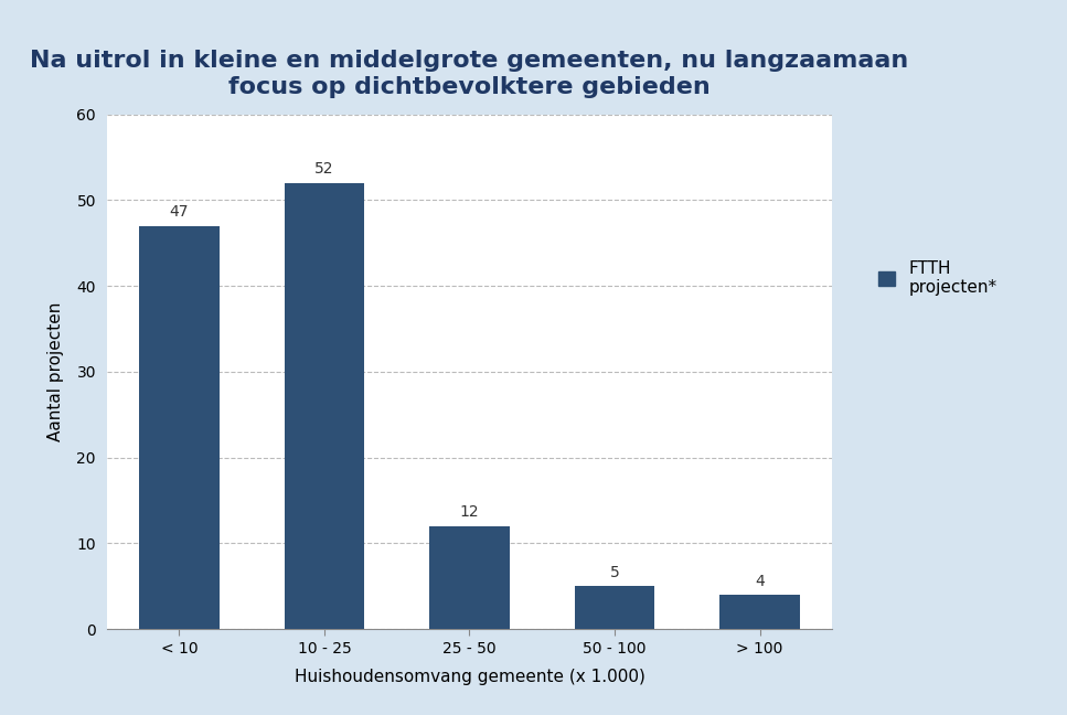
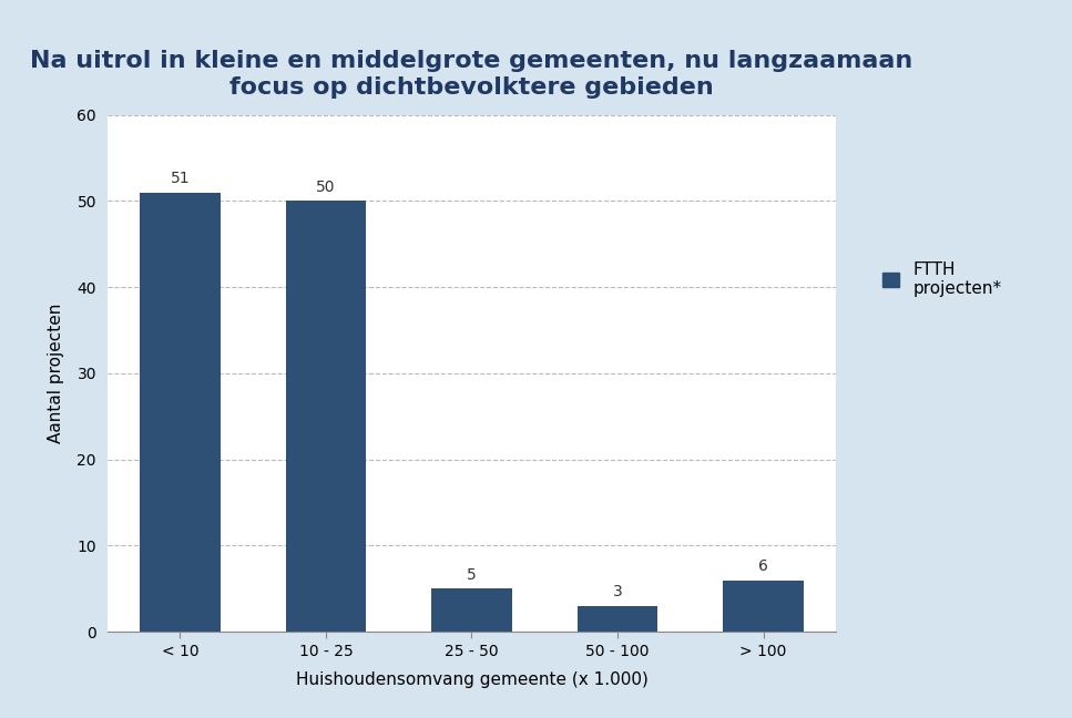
< 10: 47 -> 51
10 - 25: 52 -> 50
25 - 50: 12 -> 5
50 - 100: 5 -> 3
> 100: 4 -> 6
